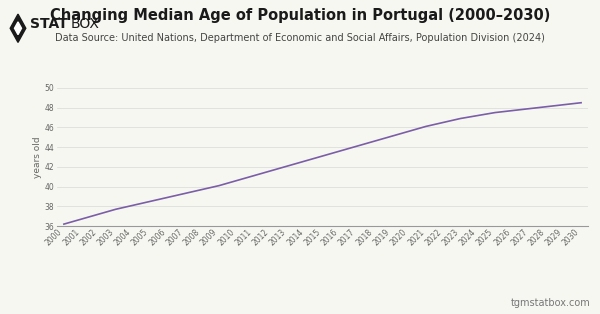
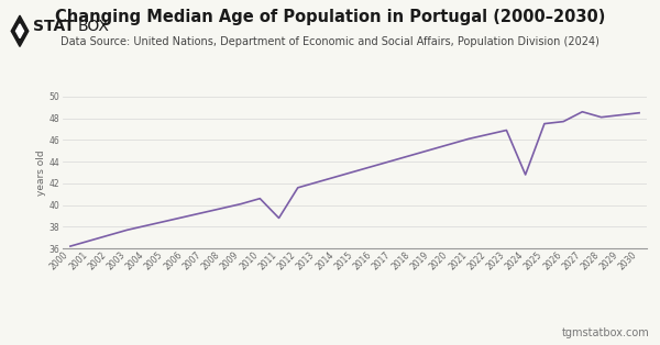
2011: 41.1 -> 38.8
2024: 47.2 -> 42.8
2027: 47.9 -> 48.6
